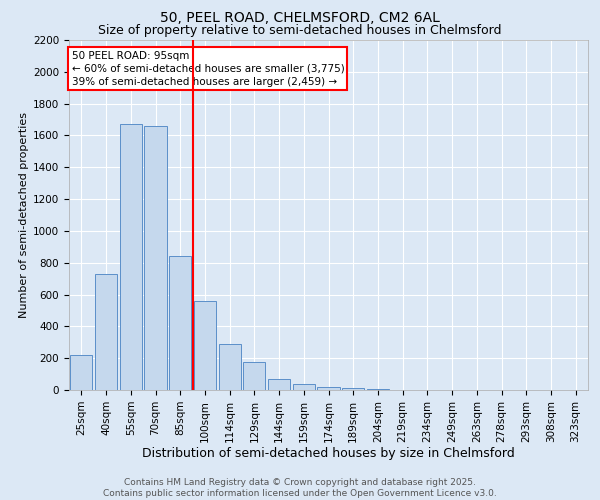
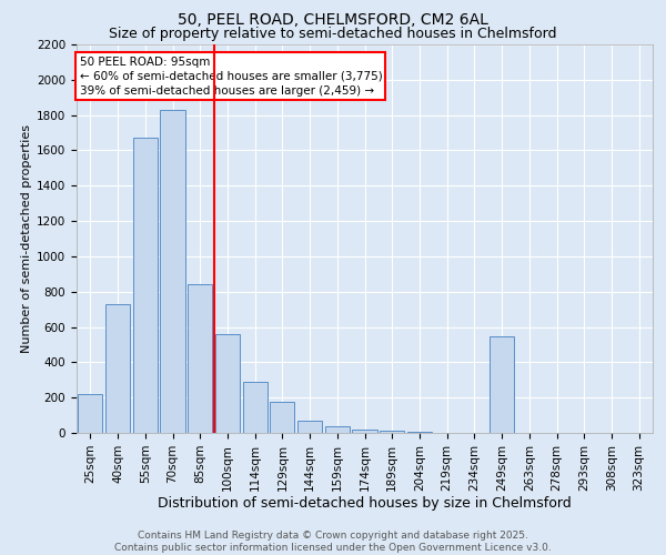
70sqm: 1660 -> 1830
249sqm: 0 -> 550
